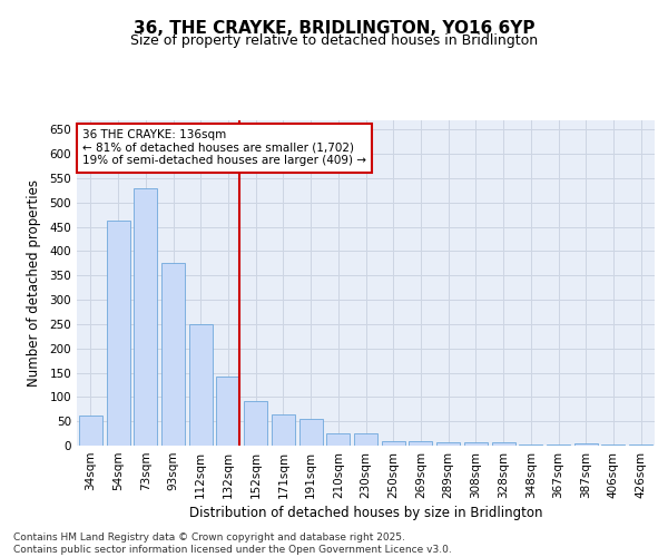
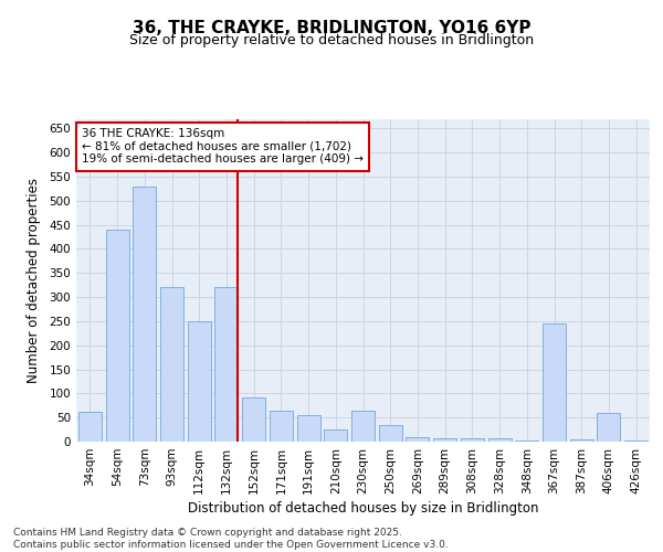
54sqm: 463 -> 440
93sqm: 375 -> 320
132sqm: 141 -> 320
230sqm: 25 -> 65
250sqm: 10 -> 35
367sqm: 3 -> 245
406sqm: 2 -> 60
